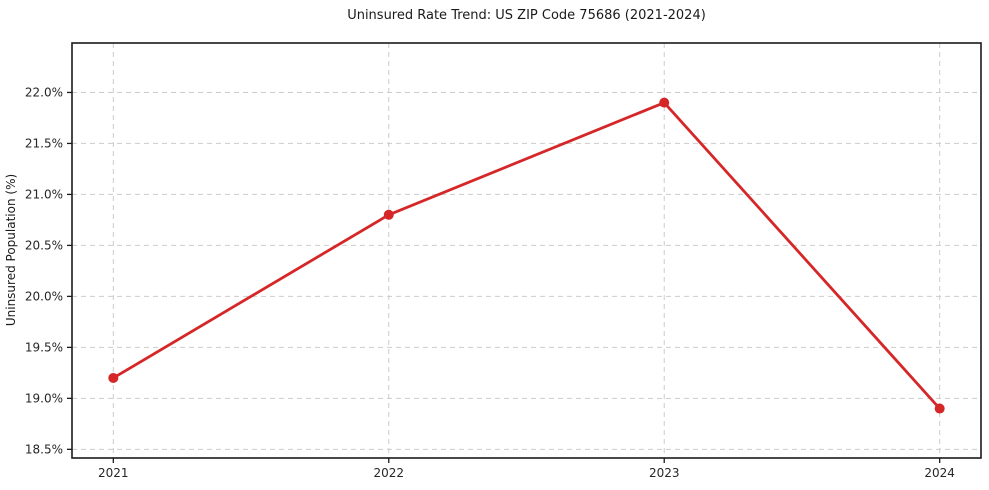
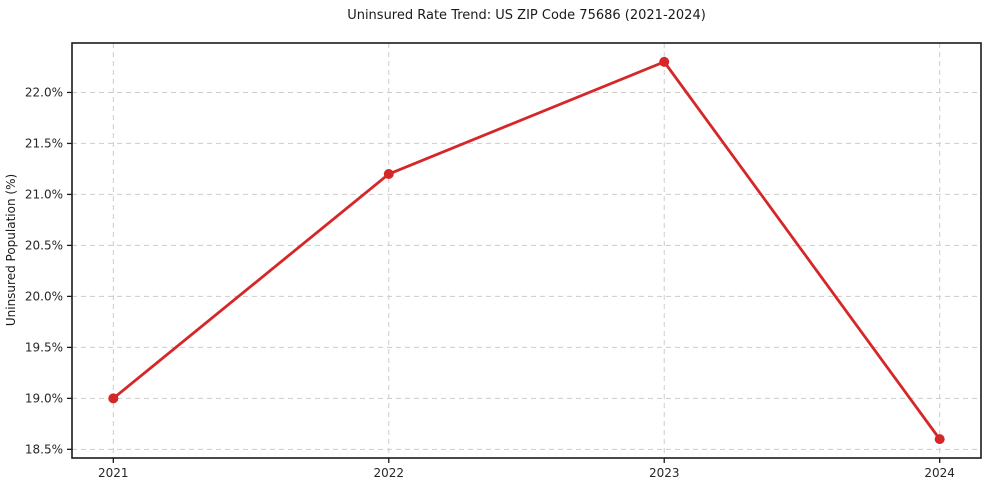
2021: 19.2% -> 19.0%
2022: 20.8% -> 21.2%
2023: 21.9% -> 22.3%
2024: 18.9% -> 18.6%
